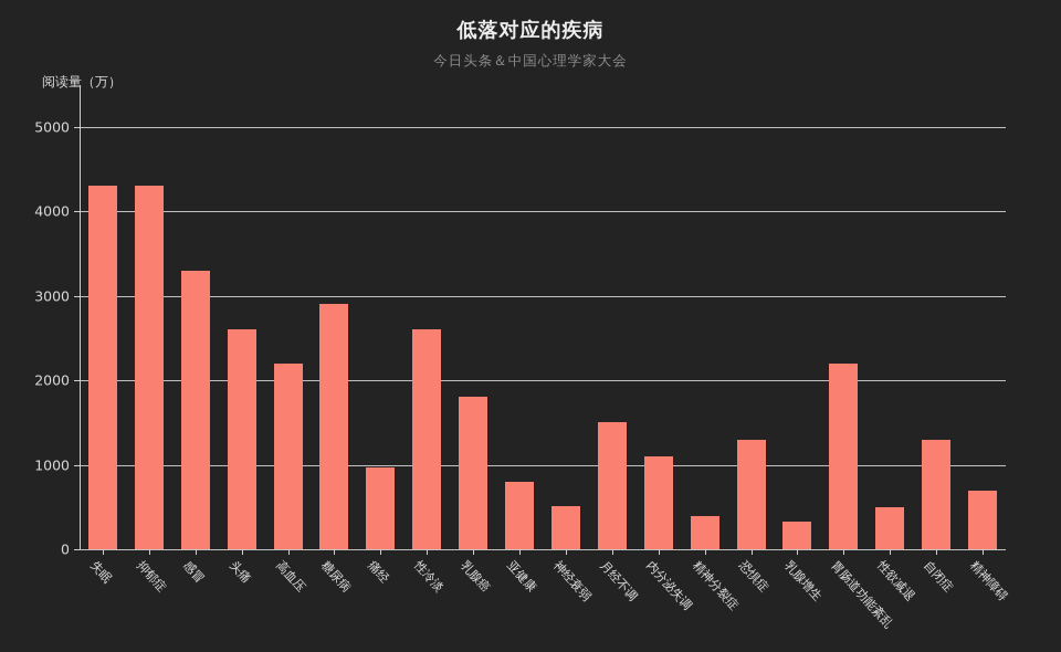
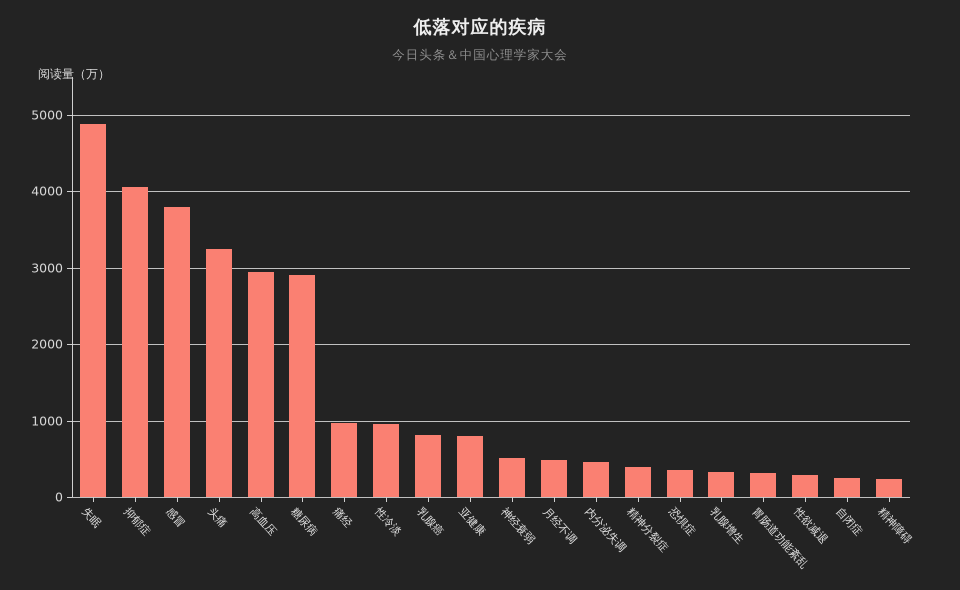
失眠: 4300 -> 4900
抑郁症: 4300 -> 4100
感冒: 3300 -> 3800
头痛: 2600 -> 3200
高血压: 2200 -> 2900
性冷淡: 2600 -> 1000
乳腺癌: 1800 -> 800
月经不调: 1500 -> 500
内分泌失调: 1100 -> 500
恐惧症: 1300 -> 400
胃肠道功能紊乱: 2200 -> 300
性欲减退: 500 -> 300
自闭症: 1300 -> 300
精神障碍: 700 -> 200
